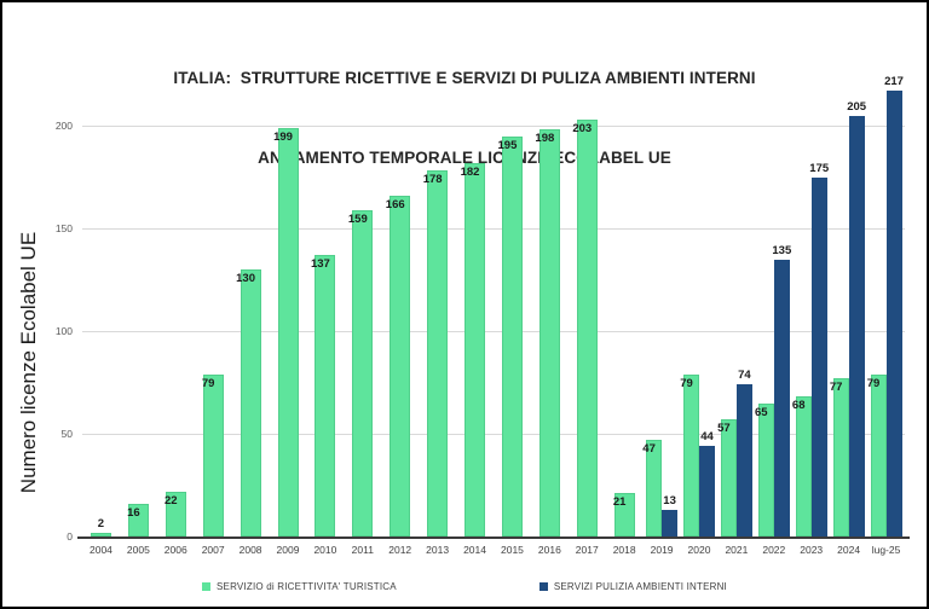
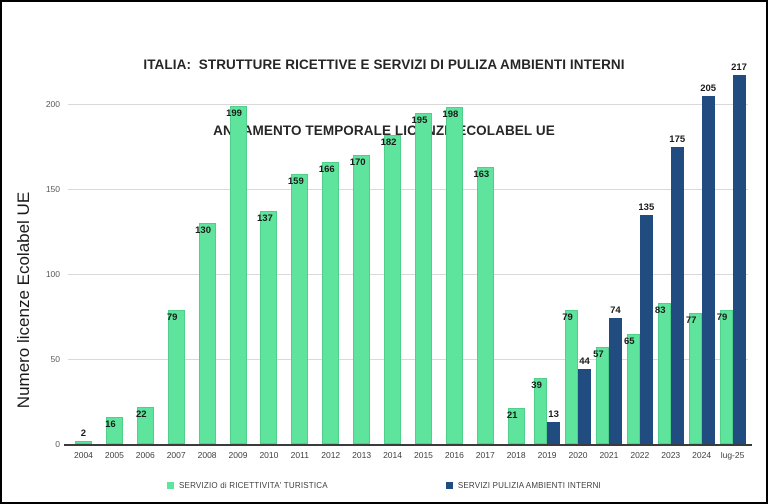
SERVIZIO di RICETTIVITA' TURISTICA/2013: 178 -> 170
SERVIZIO di RICETTIVITA' TURISTICA/2017: 203 -> 163
SERVIZIO di RICETTIVITA' TURISTICA/2019: 47 -> 39
SERVIZIO di RICETTIVITA' TURISTICA/2023: 68 -> 83
